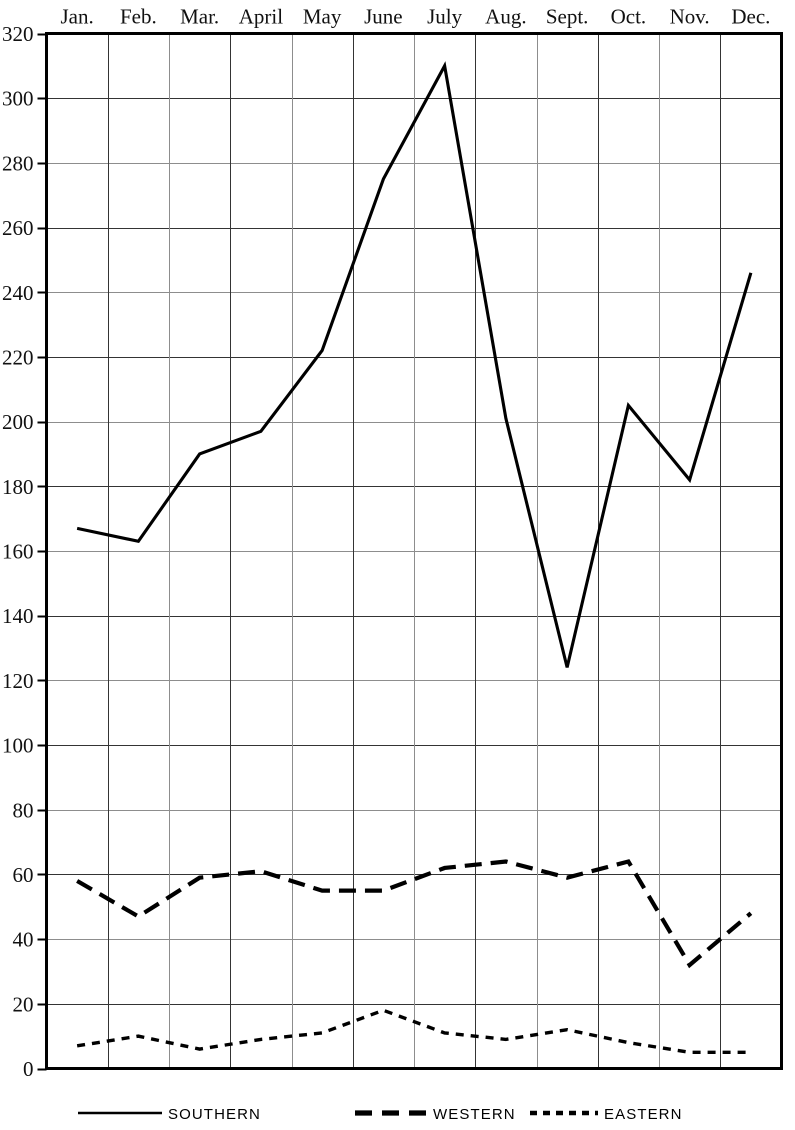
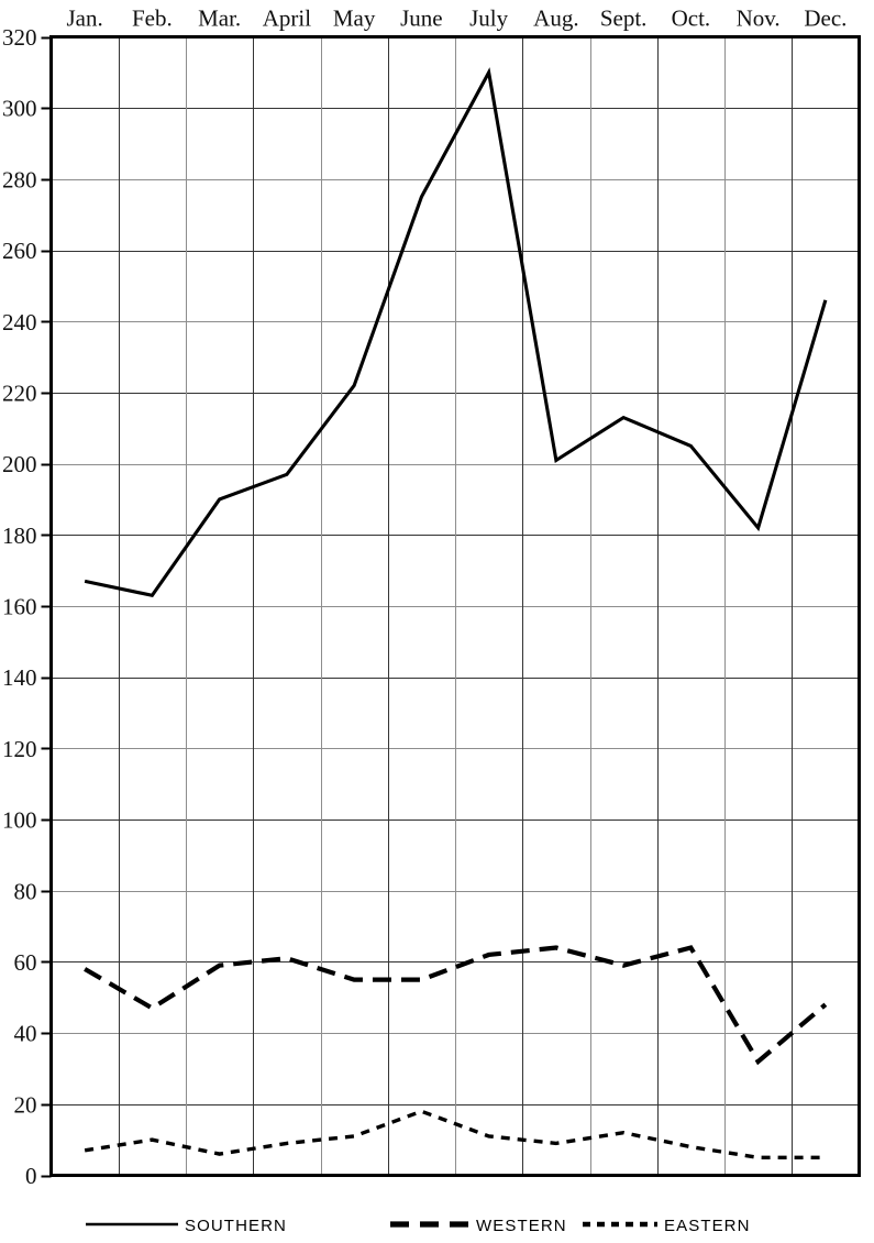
SOUTHERN/Sept.: 124 -> 213
